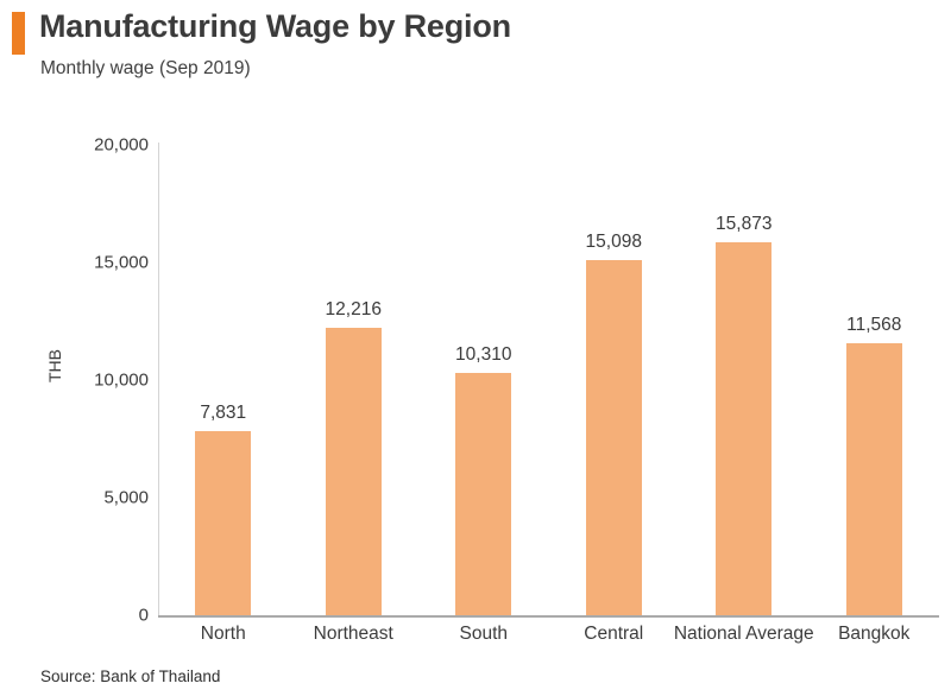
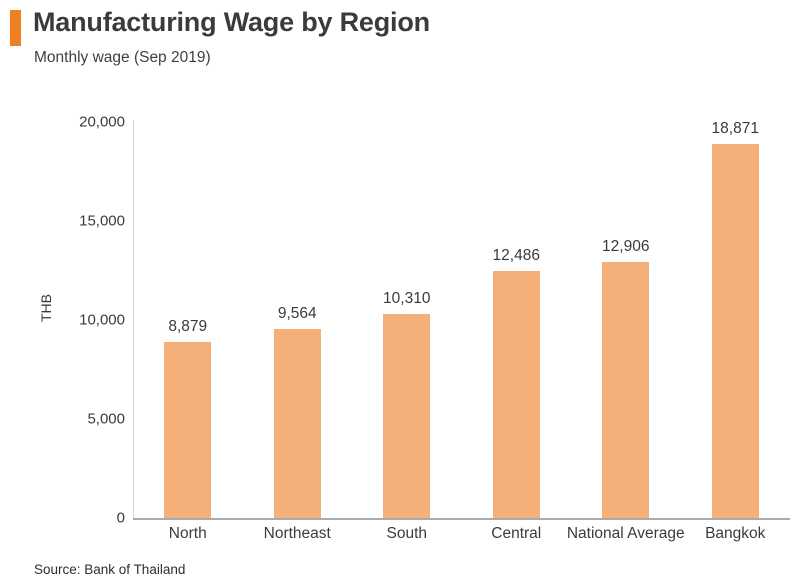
North: 7,831 -> 8,879
Northeast: 12,216 -> 9,564
Central: 15,098 -> 12,486
National Average: 15,873 -> 12,906
Bangkok: 11,568 -> 18,871
